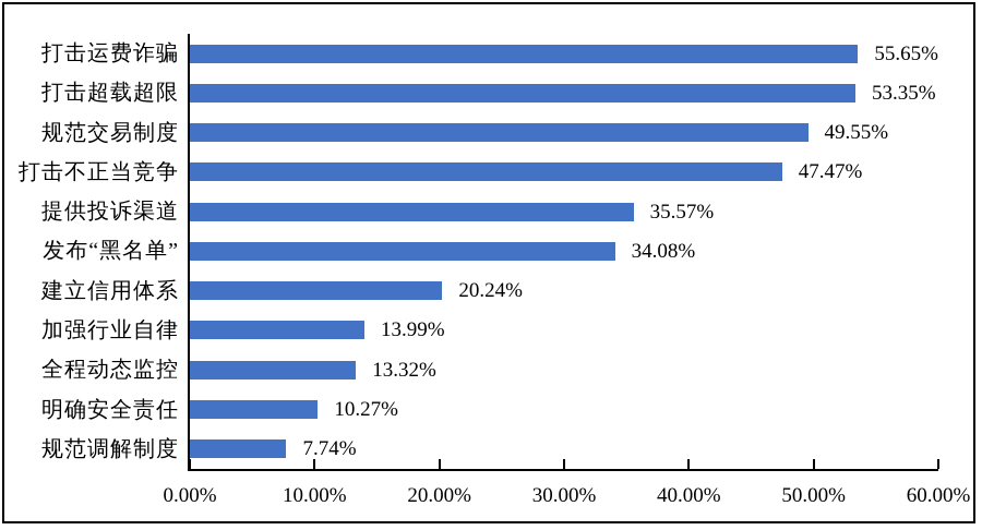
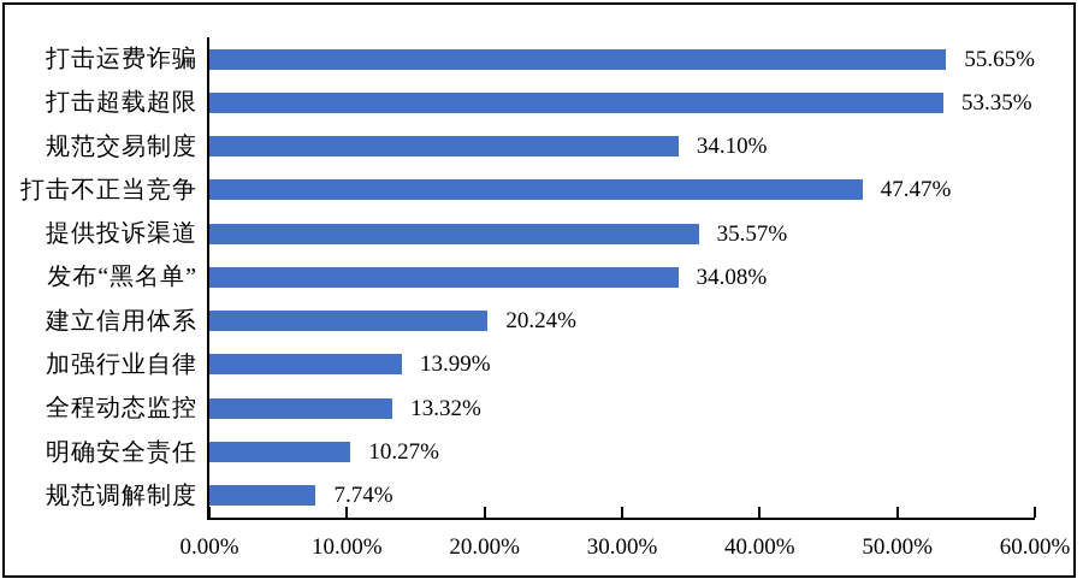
规范交易制度: 49.55% -> 34.10%
